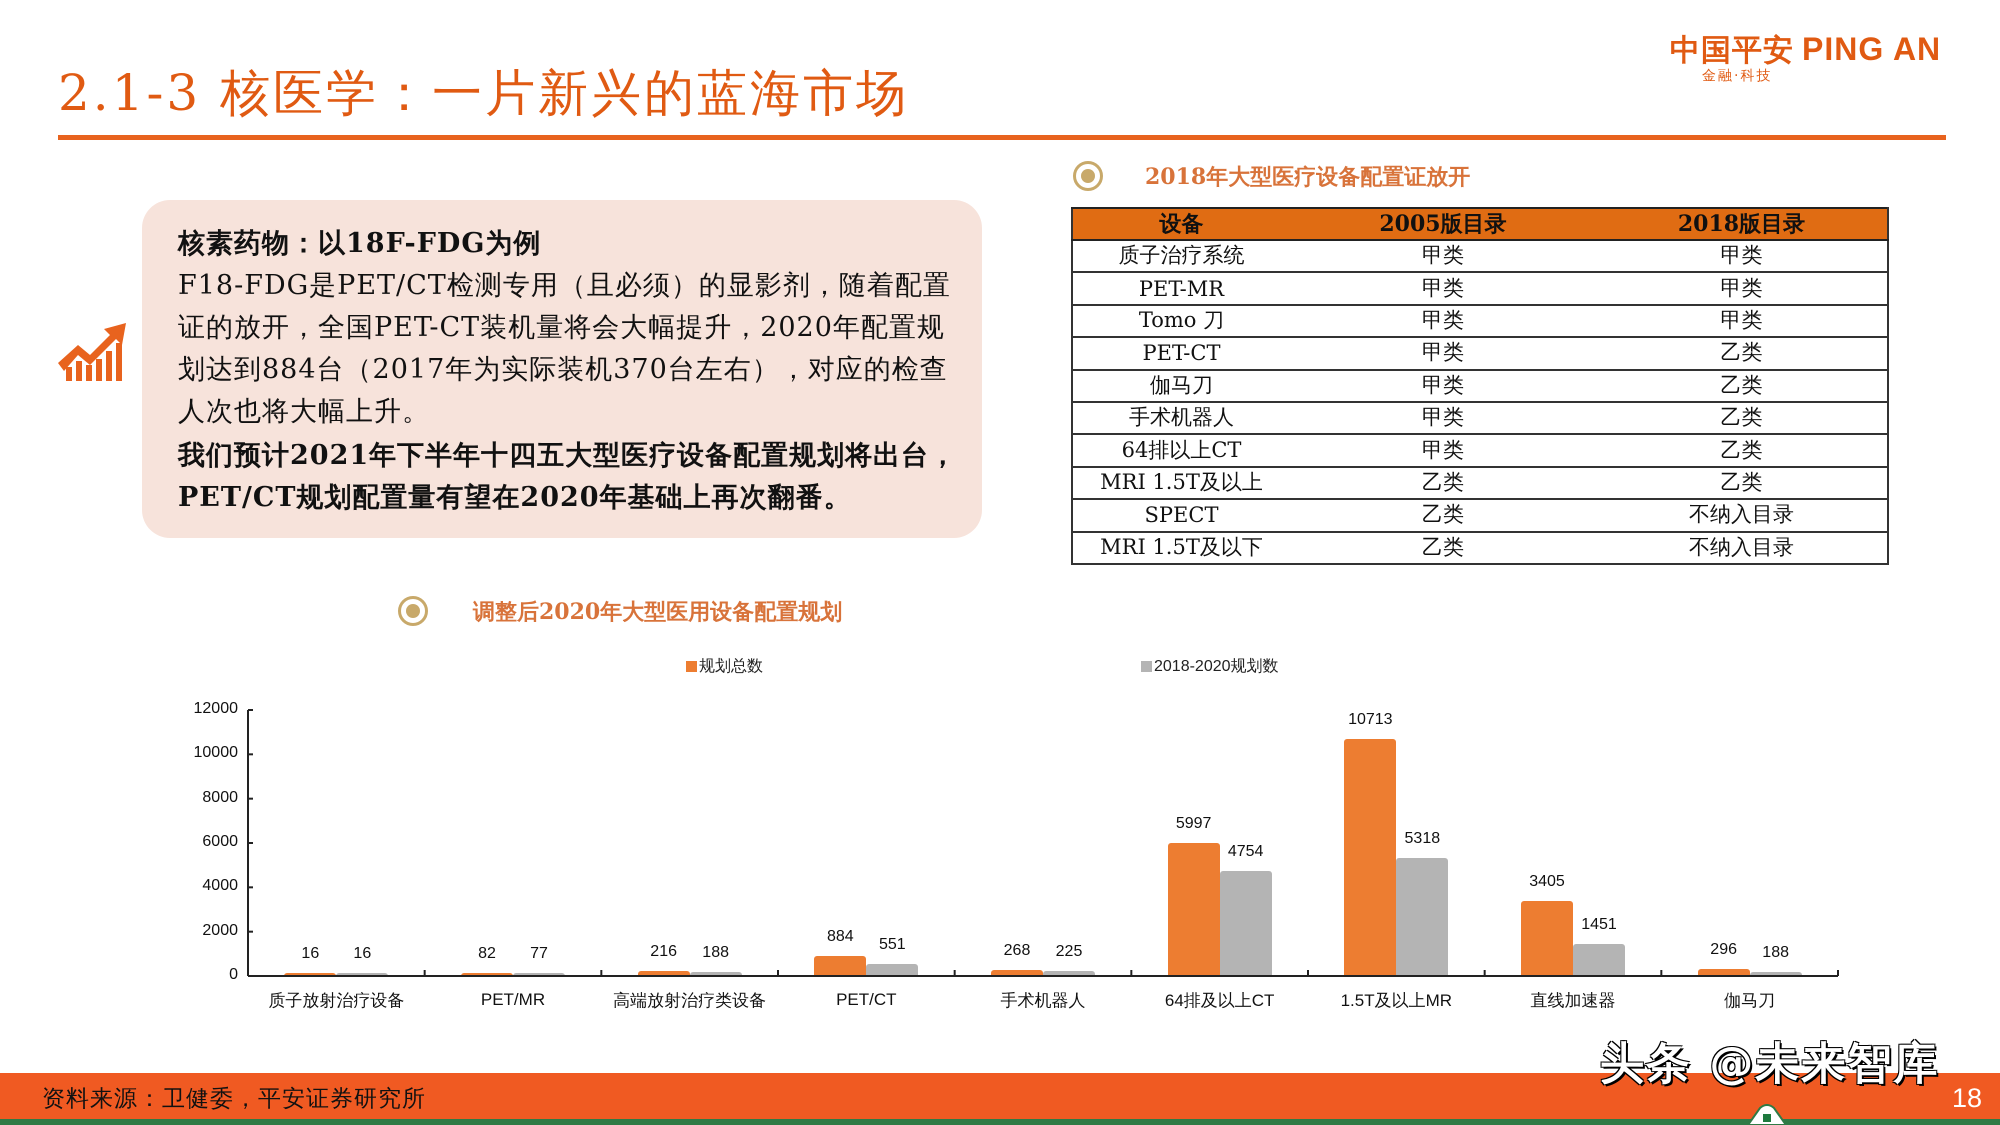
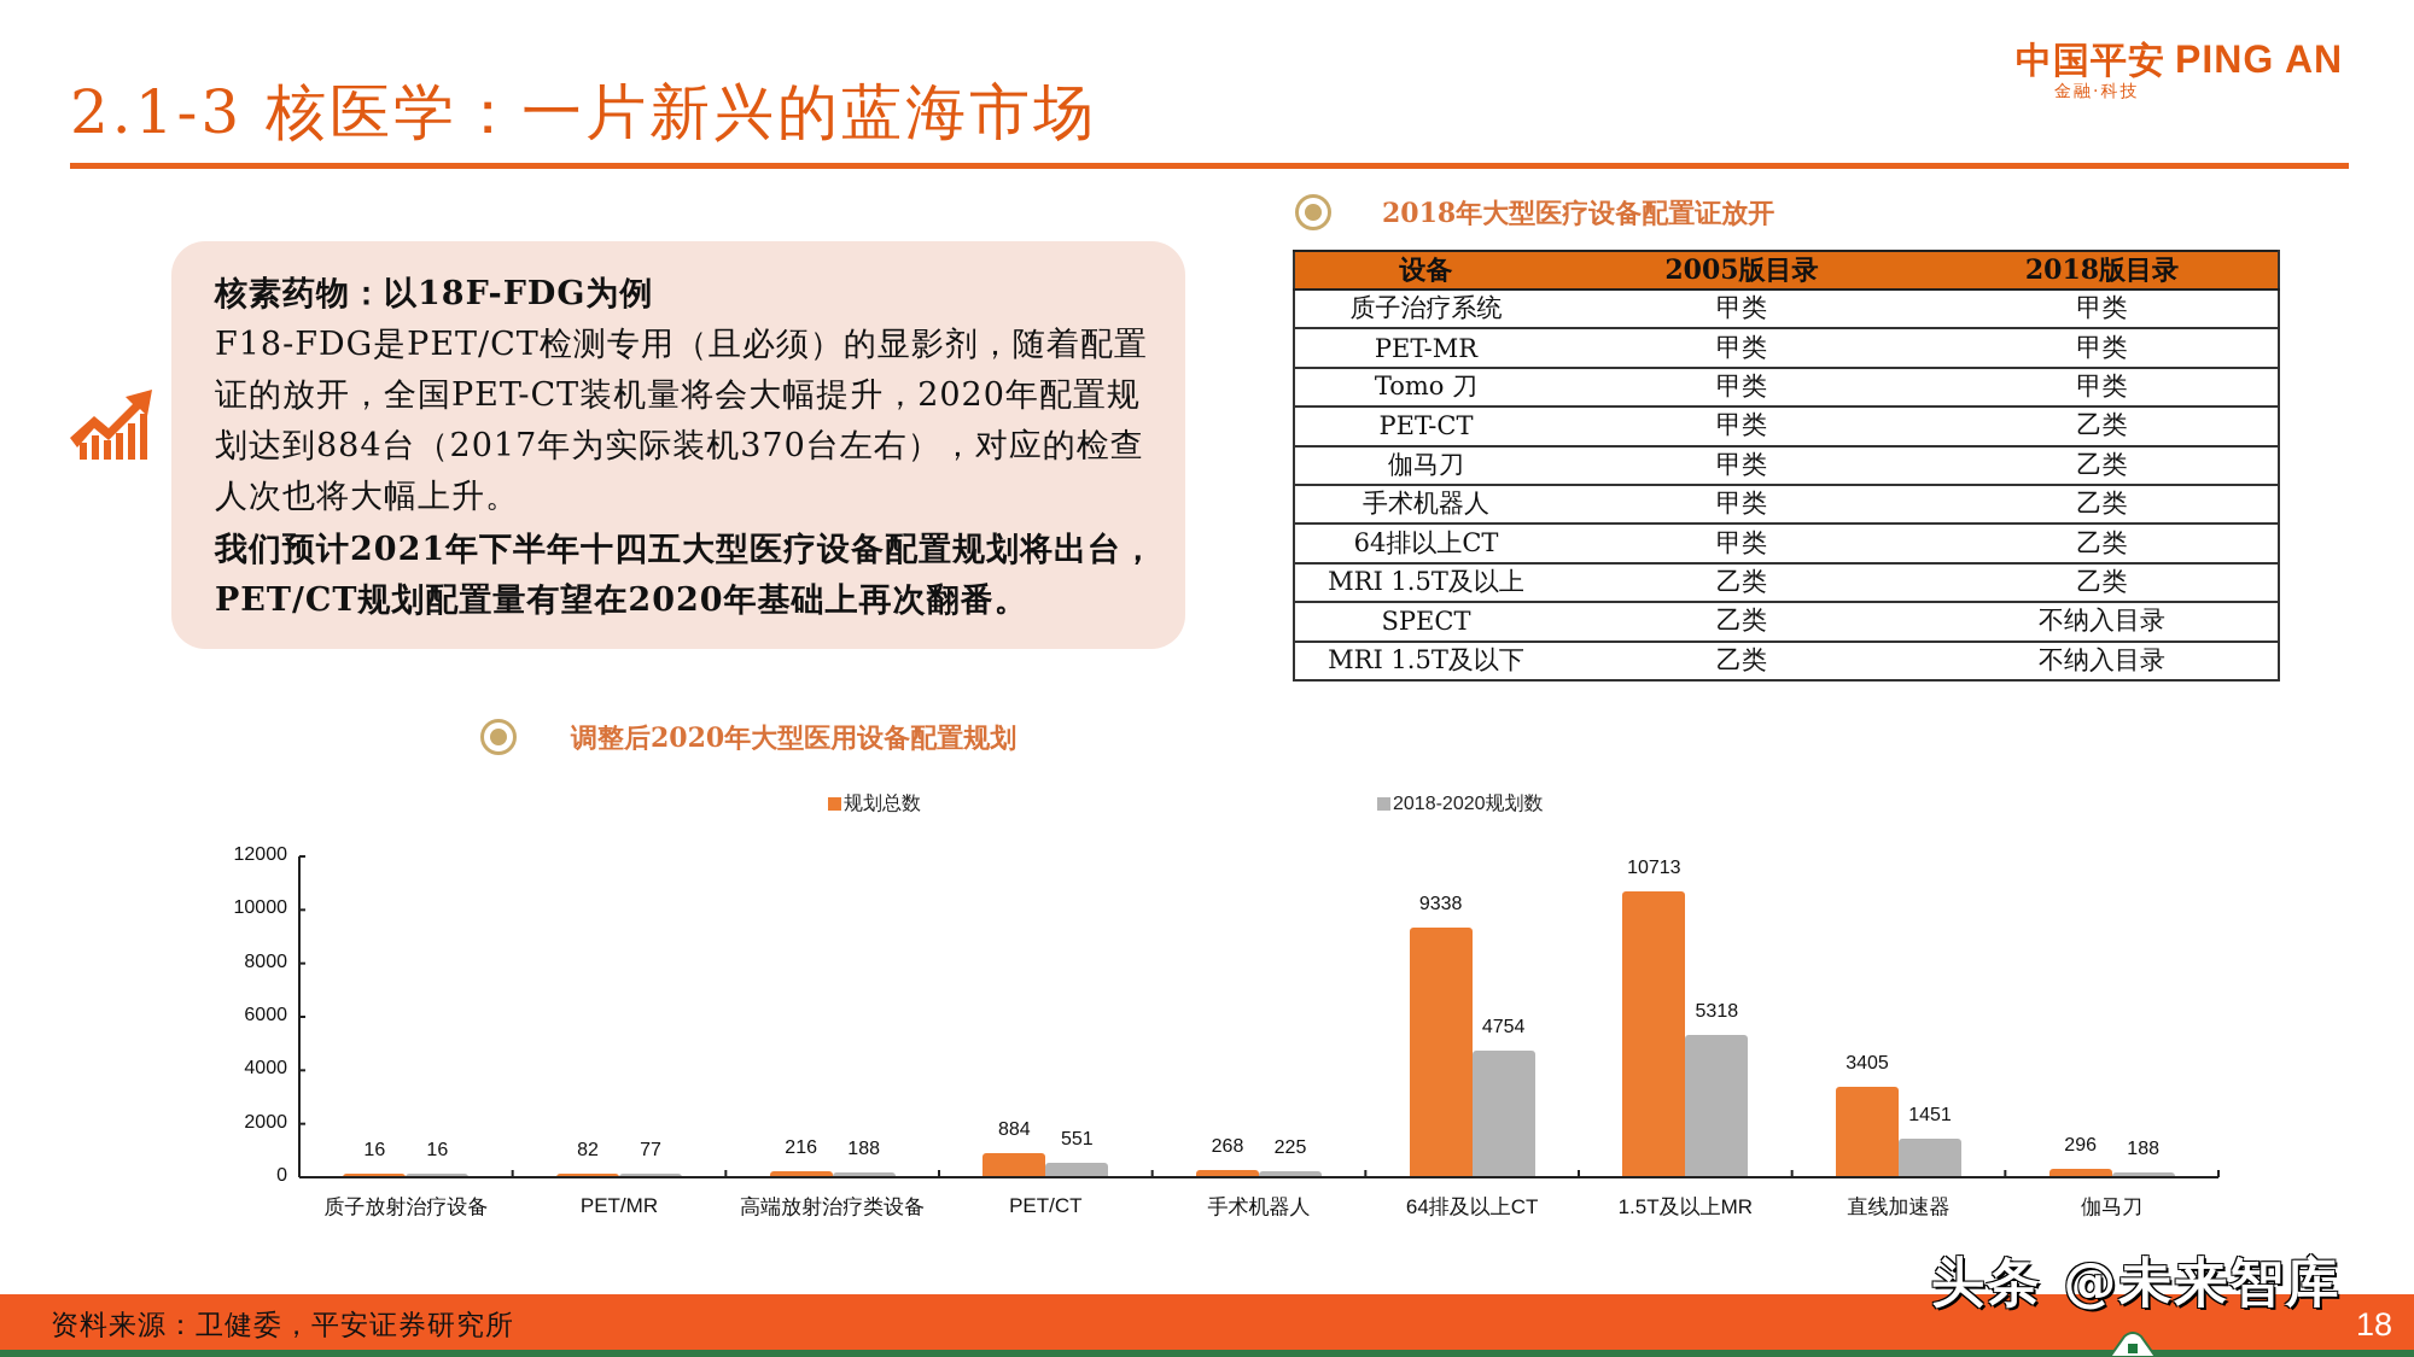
规划总数/64排及以上CT: 5997 -> 9338
